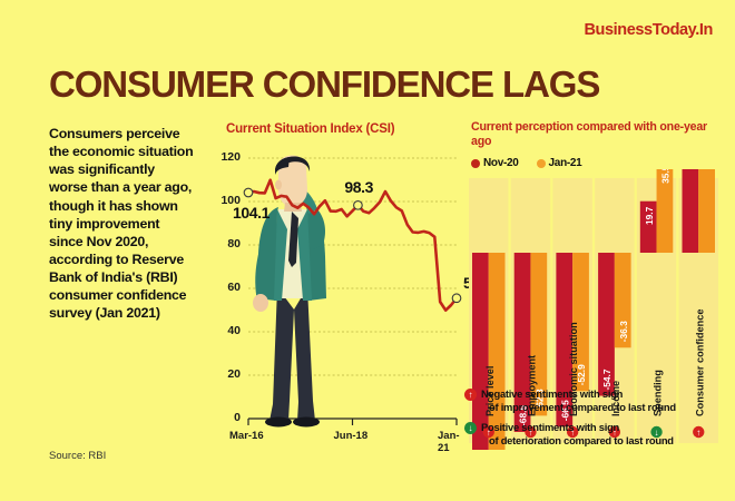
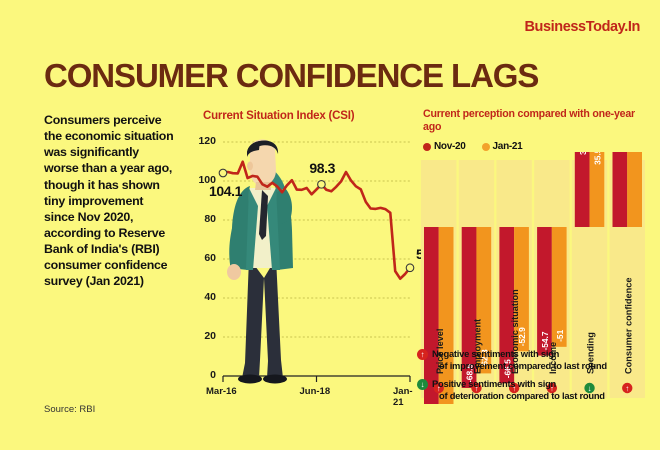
Current perception compared with one-year ago/Jan-21/Income: -36.3 -> -51
Current perception compared with one-year ago/Nov-20/Spending: 19.7 -> 39.7
